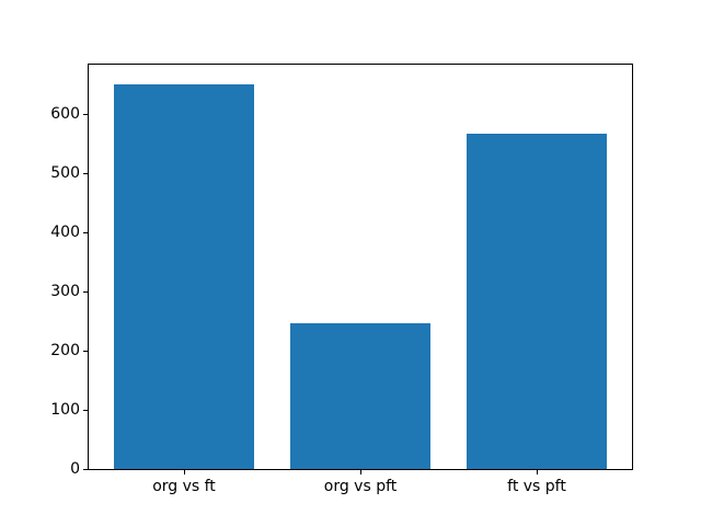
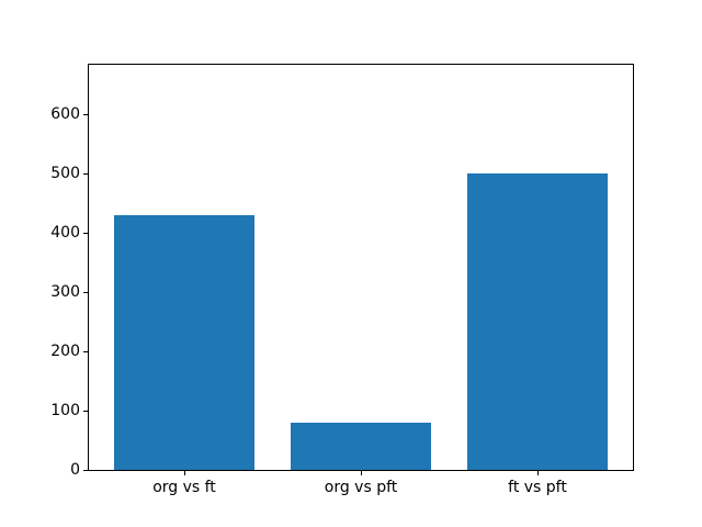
org vs ft: 650 -> 430
org vs pft: 250 -> 80
ft vs pft: 570 -> 500
